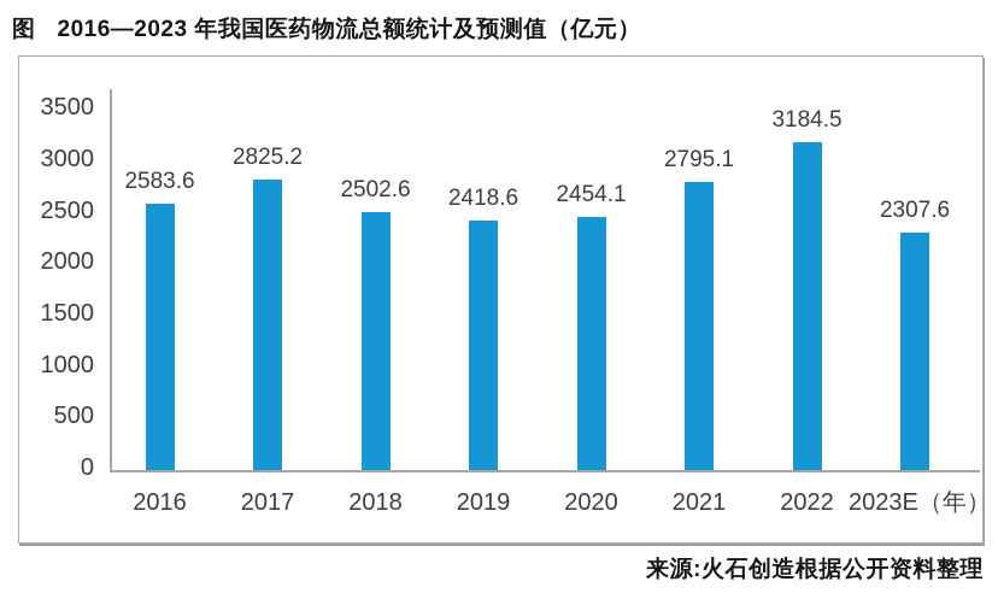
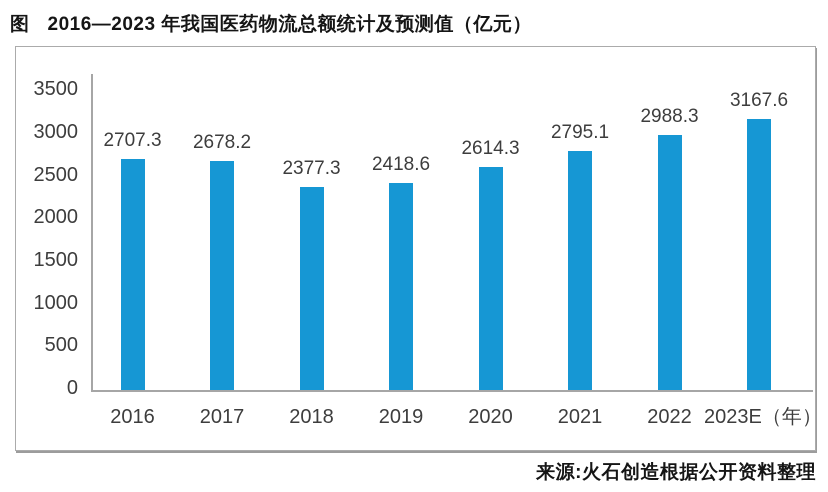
2016: 2583.6 -> 2707.3
2017: 2825.2 -> 2678.2
2018: 2502.6 -> 2377.3
2020: 2454.1 -> 2614.3
2022: 3184.5 -> 2988.3
2023E（年）: 2307.6 -> 3167.6
